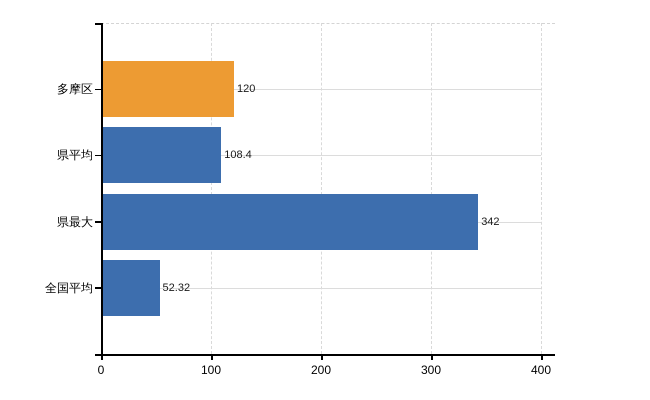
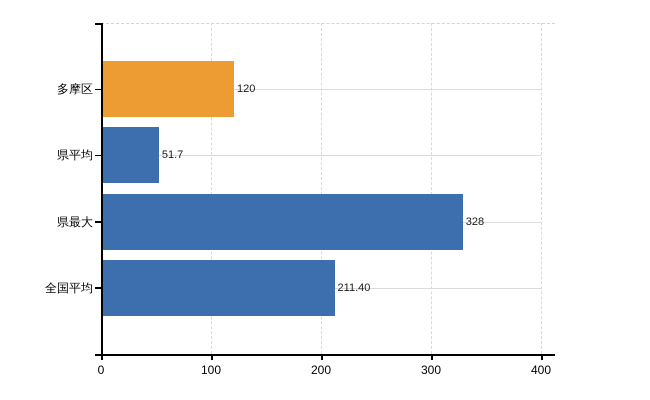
県平均: 108.4 -> 51.7
県最大: 342 -> 328
全国平均: 52.32 -> 211.40
